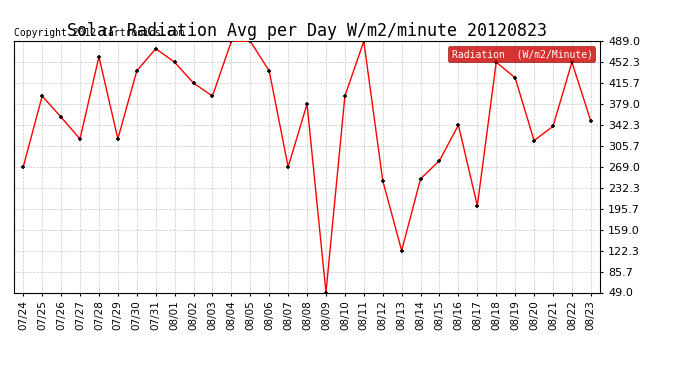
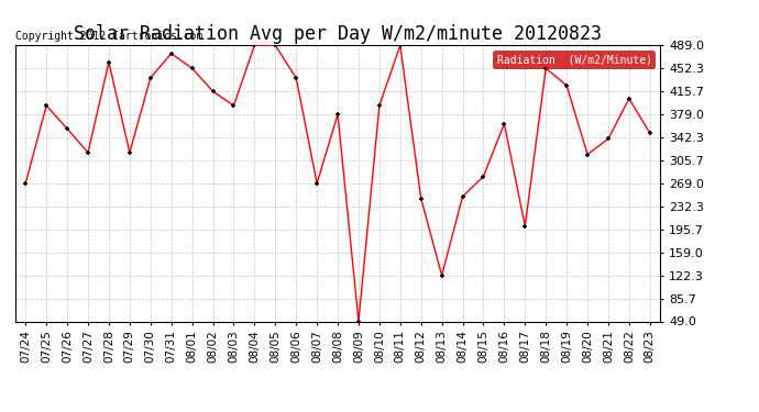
08/16: 342 -> 364
08/22: 452 -> 404
